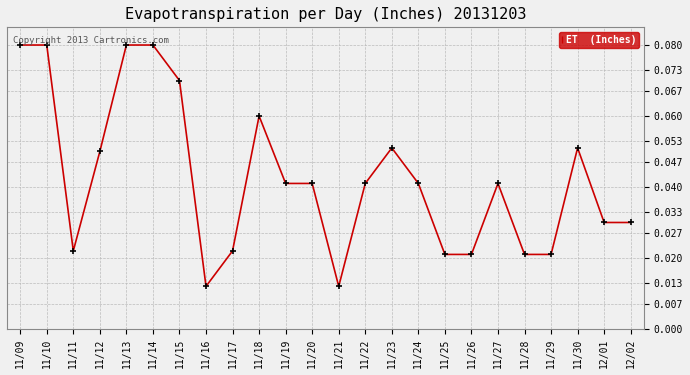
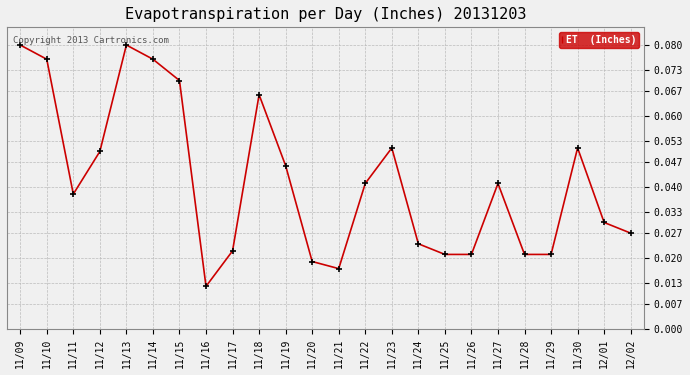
11/10: 0.080 -> 0.076
11/11: 0.022 -> 0.038
11/14: 0.080 -> 0.076
11/18: 0.060 -> 0.066
11/19: 0.041 -> 0.046
11/20: 0.041 -> 0.019
11/21: 0.012 -> 0.017
11/24: 0.041 -> 0.024
12/02: 0.030 -> 0.027
